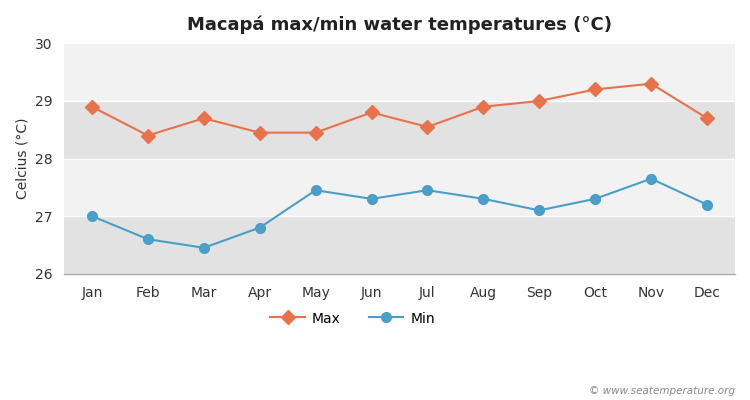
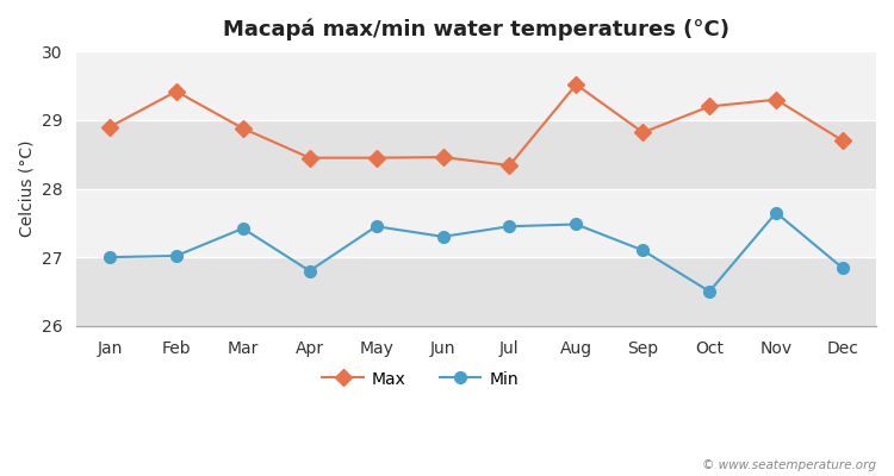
Max/Feb: 28.40 -> 29.42
Min/Feb: 26.60 -> 27.02
Max/Mar: 28.70 -> 28.88
Min/Mar: 26.45 -> 27.42
Max/Jun: 28.80 -> 28.46
Max/Jul: 28.55 -> 28.34
Max/Aug: 28.90 -> 29.52
Min/Aug: 27.30 -> 27.48
Max/Sep: 29.00 -> 28.82
Min/Oct: 27.30 -> 26.50
Min/Dec: 27.20 -> 26.84
